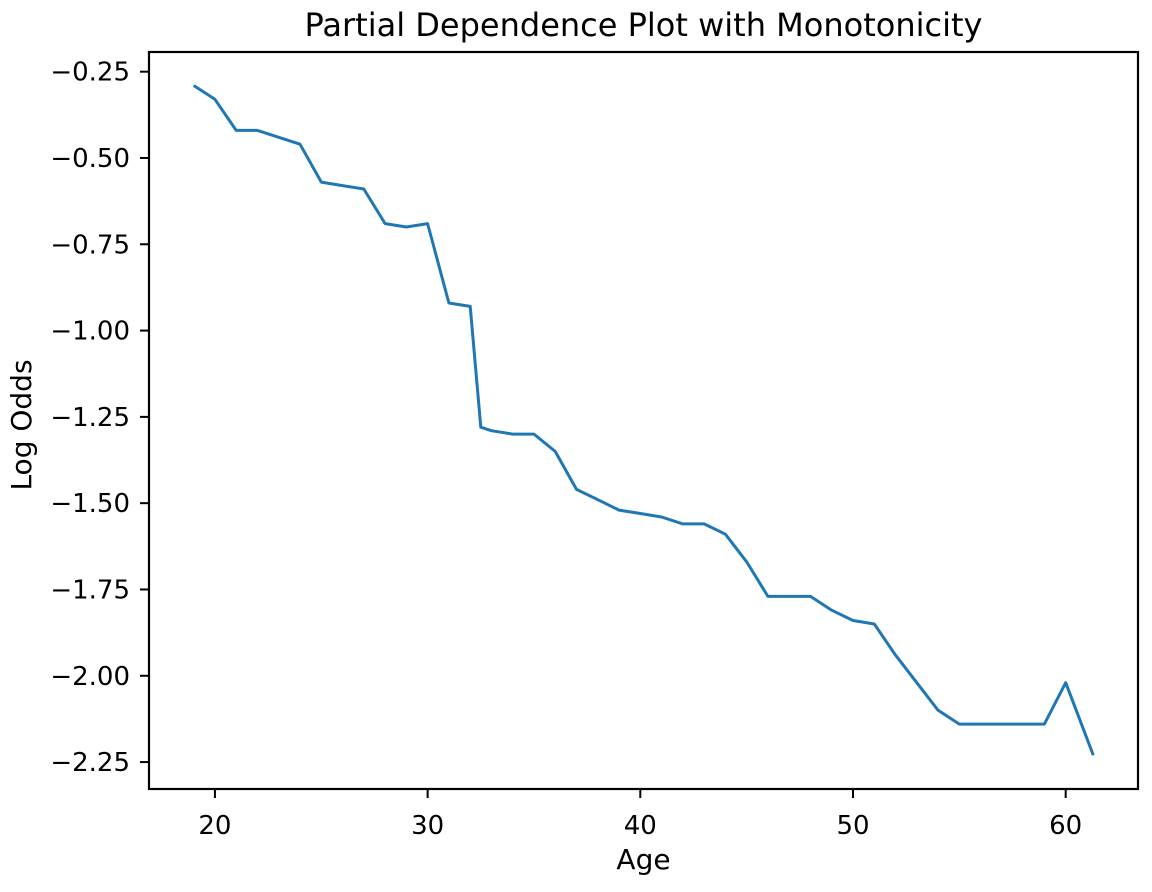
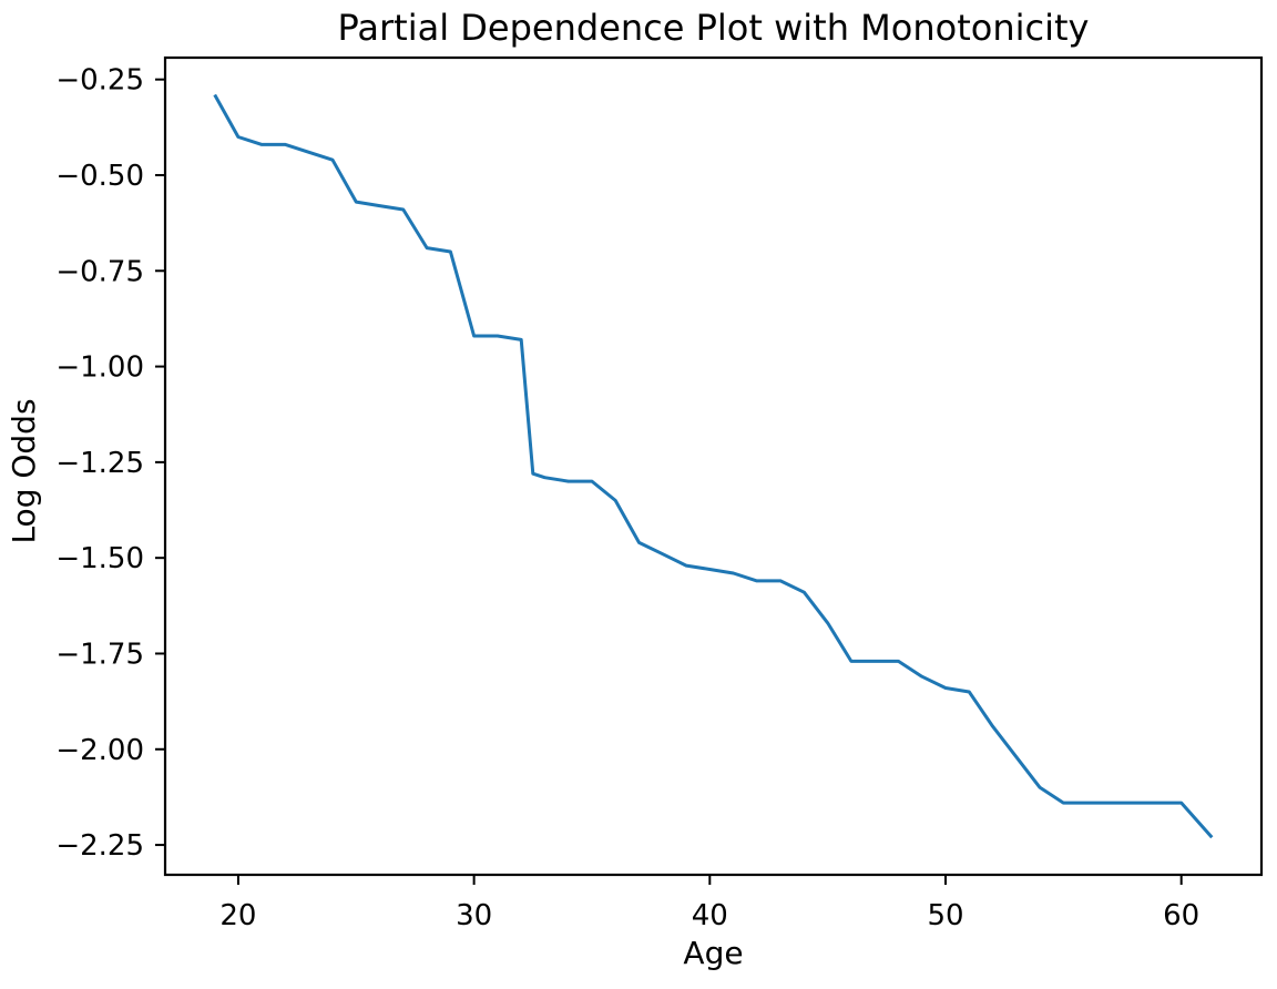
20: -0.33 -> -0.40
30: -0.69 -> -0.92
60: -2.02 -> -2.14
